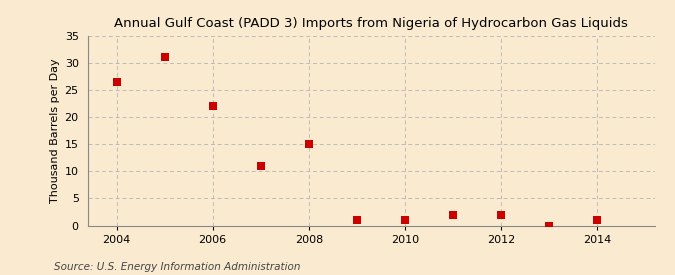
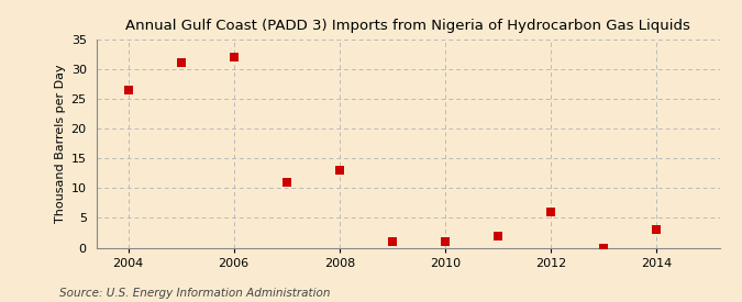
2006: 22.0 -> 32.0
2008: 15.0 -> 13.0
2012: 2.0 -> 6.0
2014: 1.0 -> 3.0
